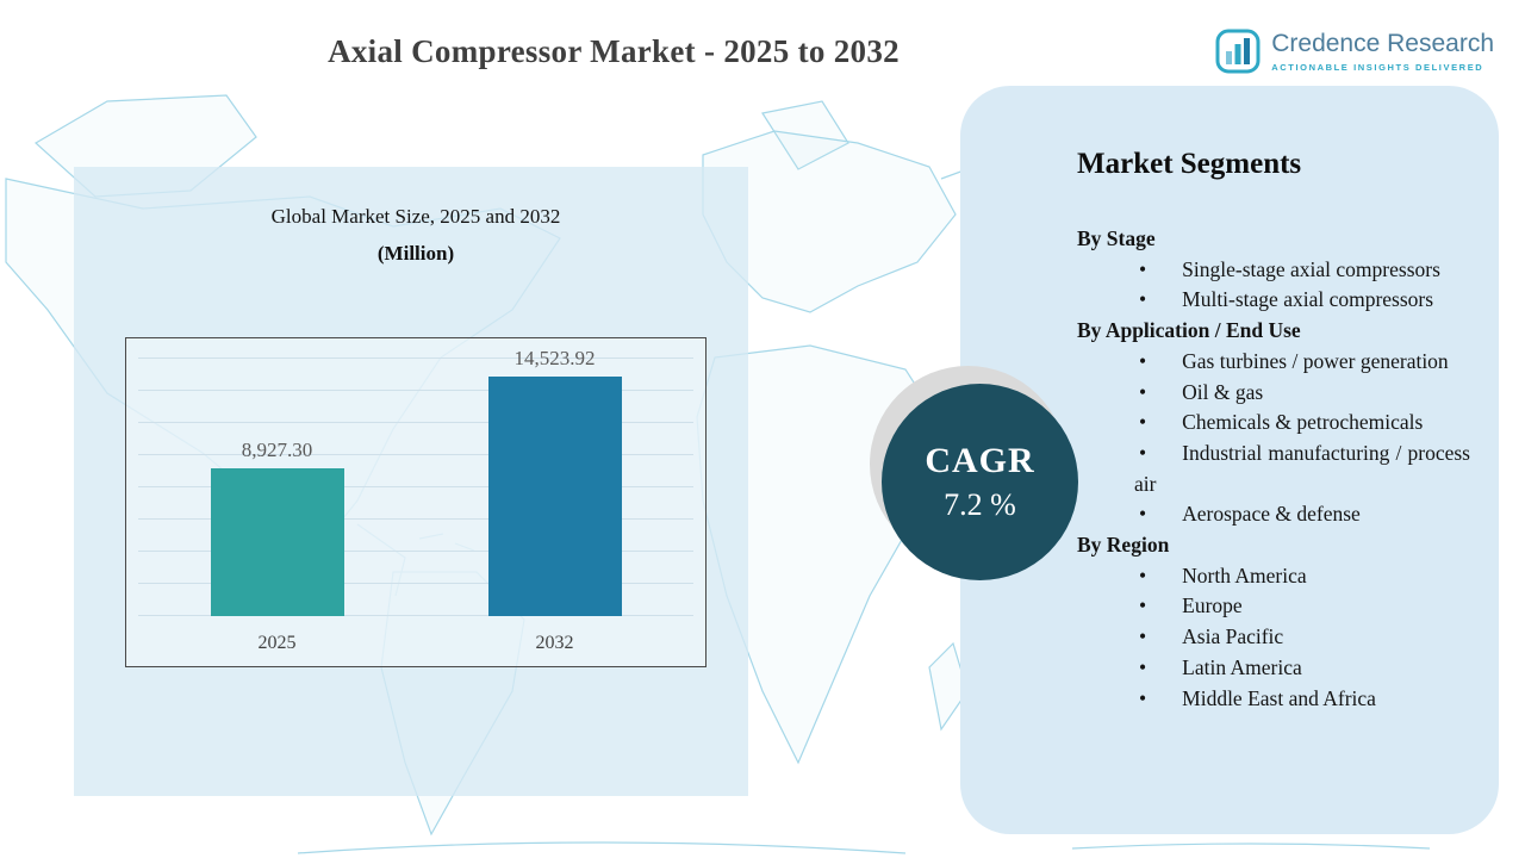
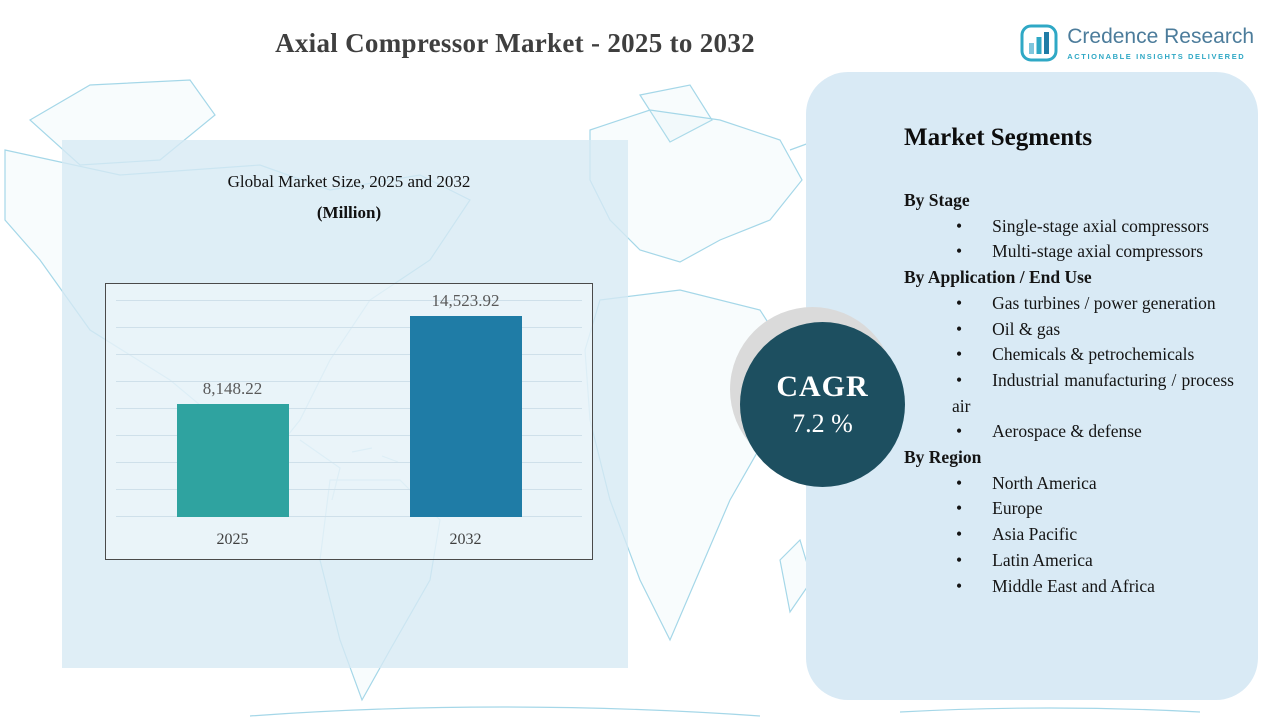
2025: 8,927.30 -> 8,148.22
